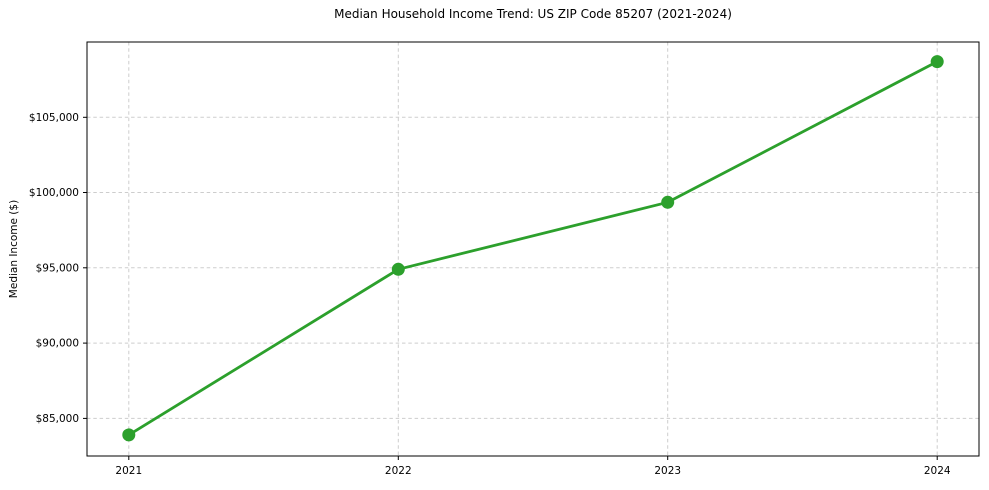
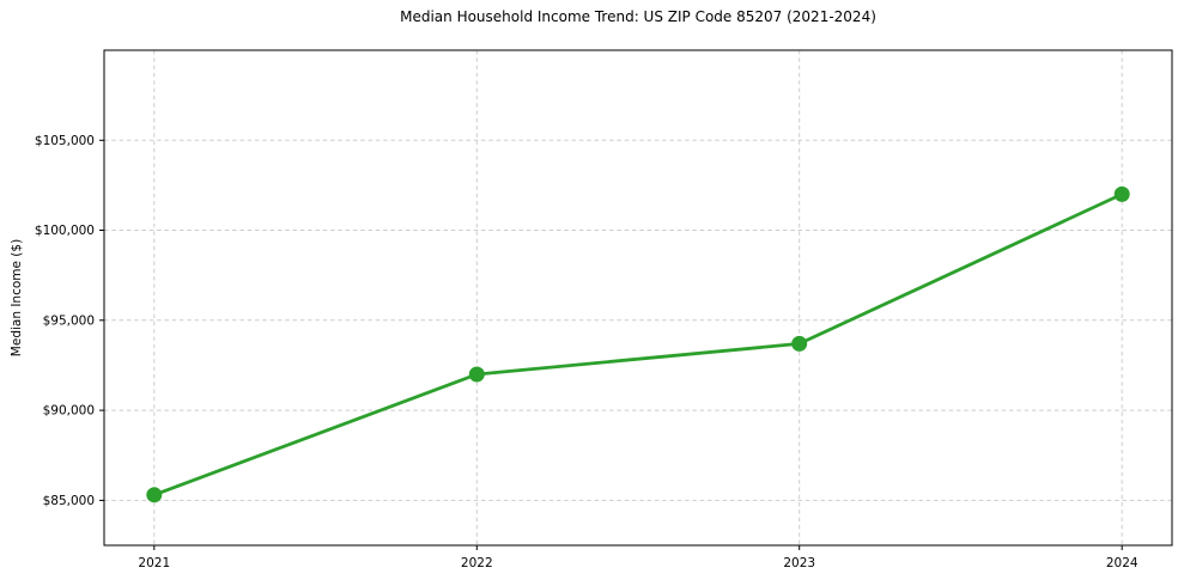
2021: $83900 -> $85300
2022: $94900 -> $92000
2023: $99400 -> $93700
2024: $108700 -> $102000
